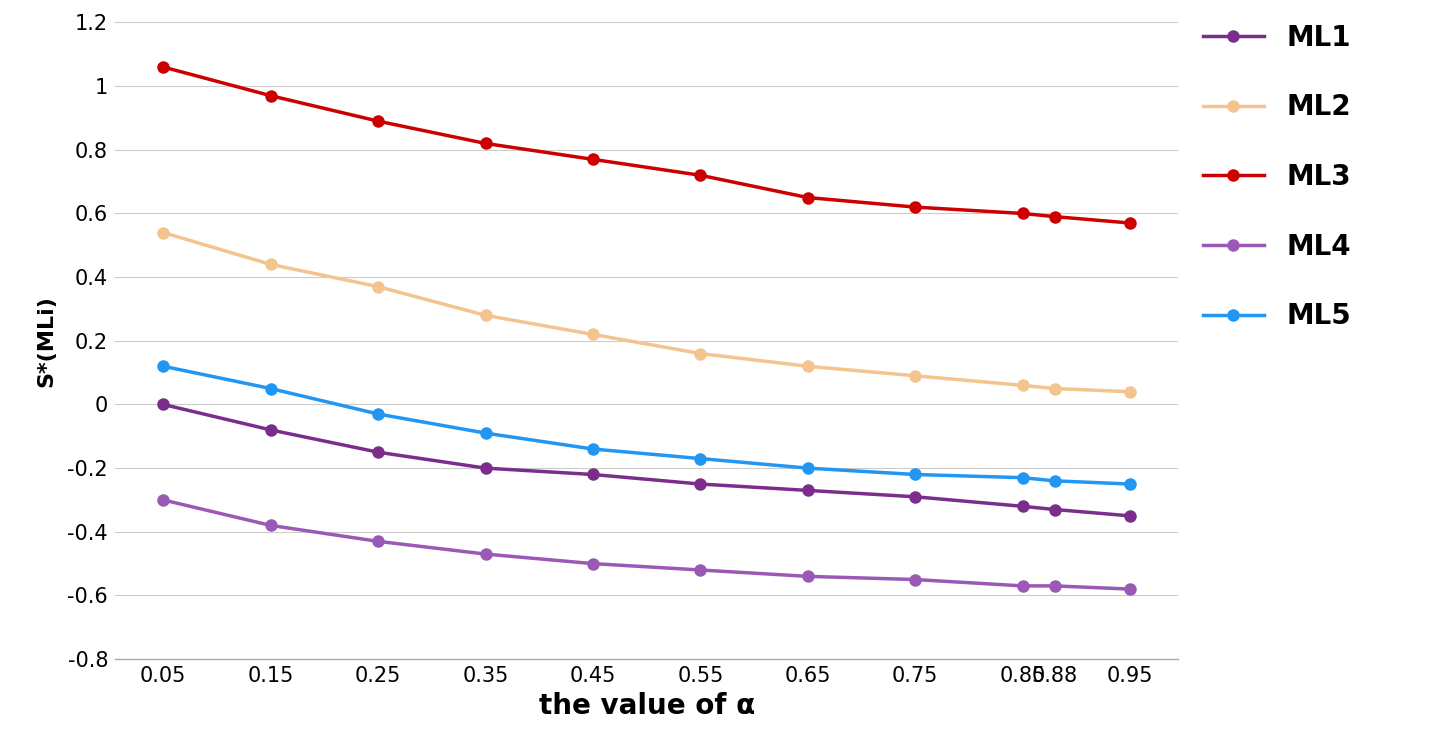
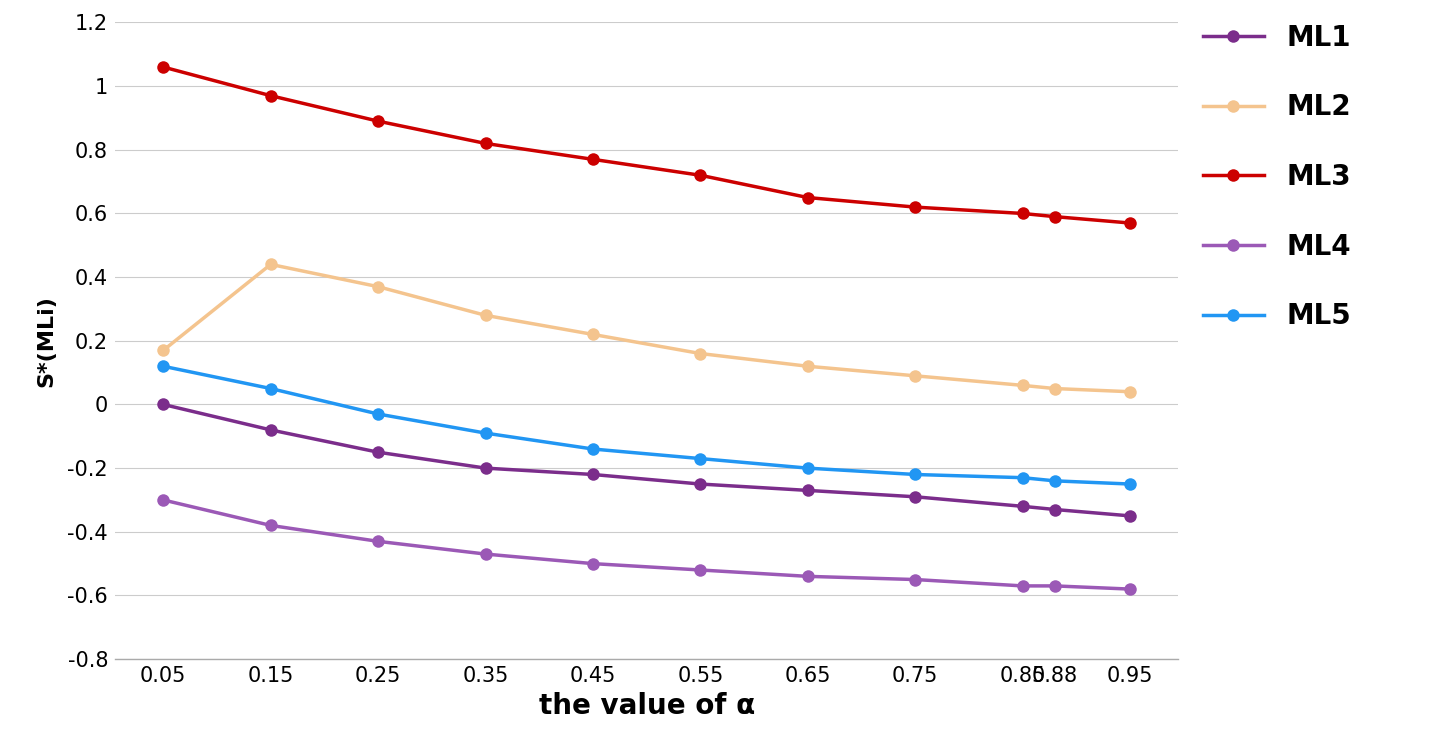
ML2/0.05: 0.54 -> 0.17
